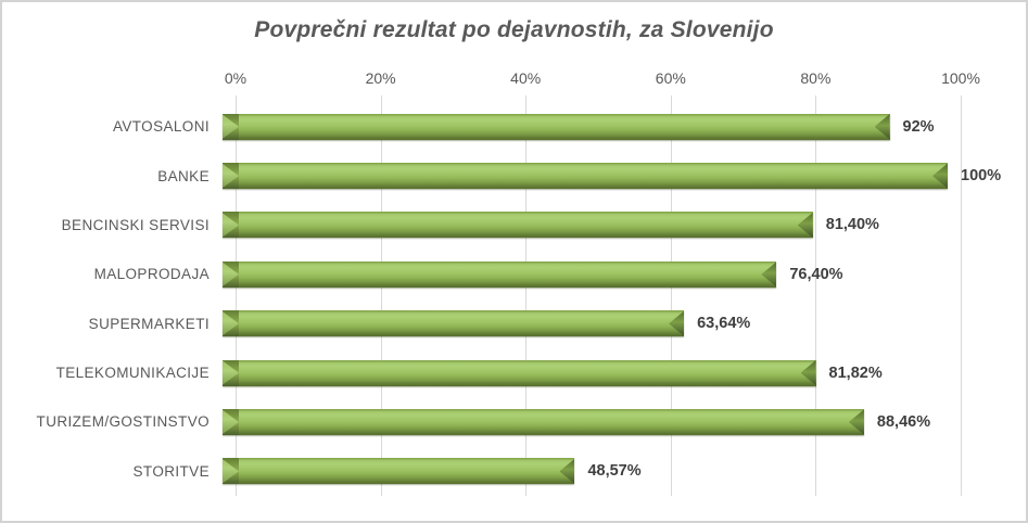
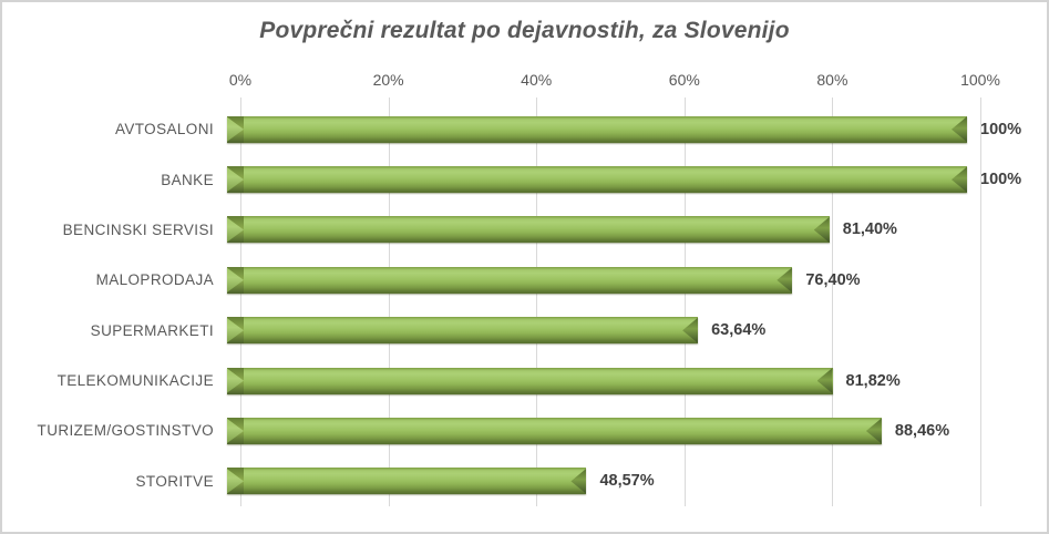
AVTOSALONI: 92% -> 100%
